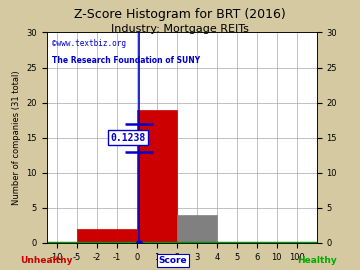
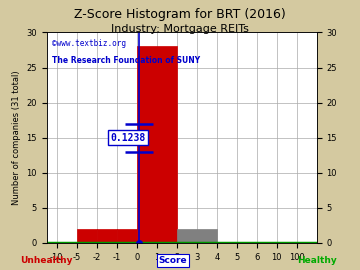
1: 19 -> 28
3: 4 -> 2
